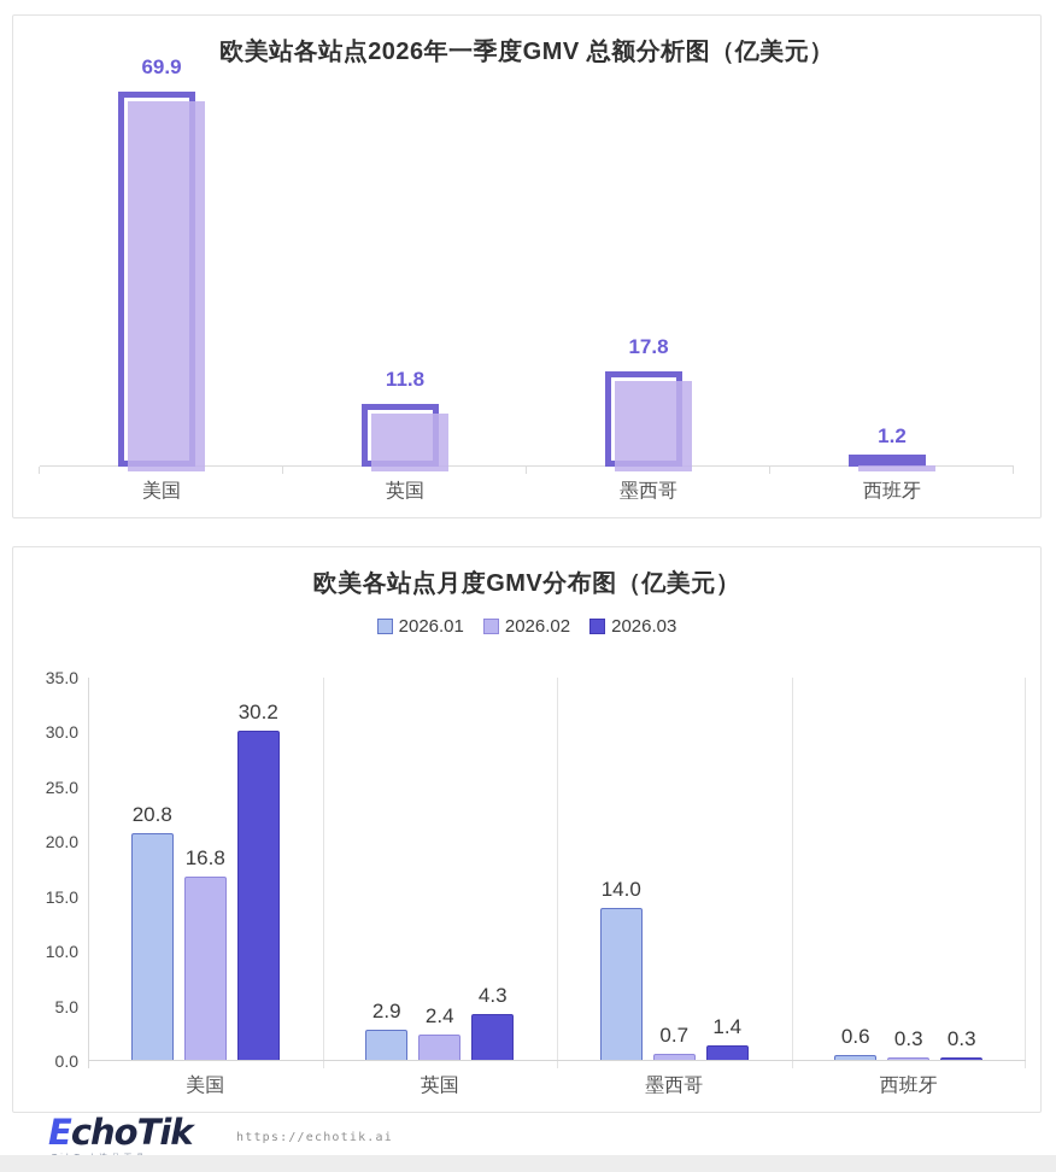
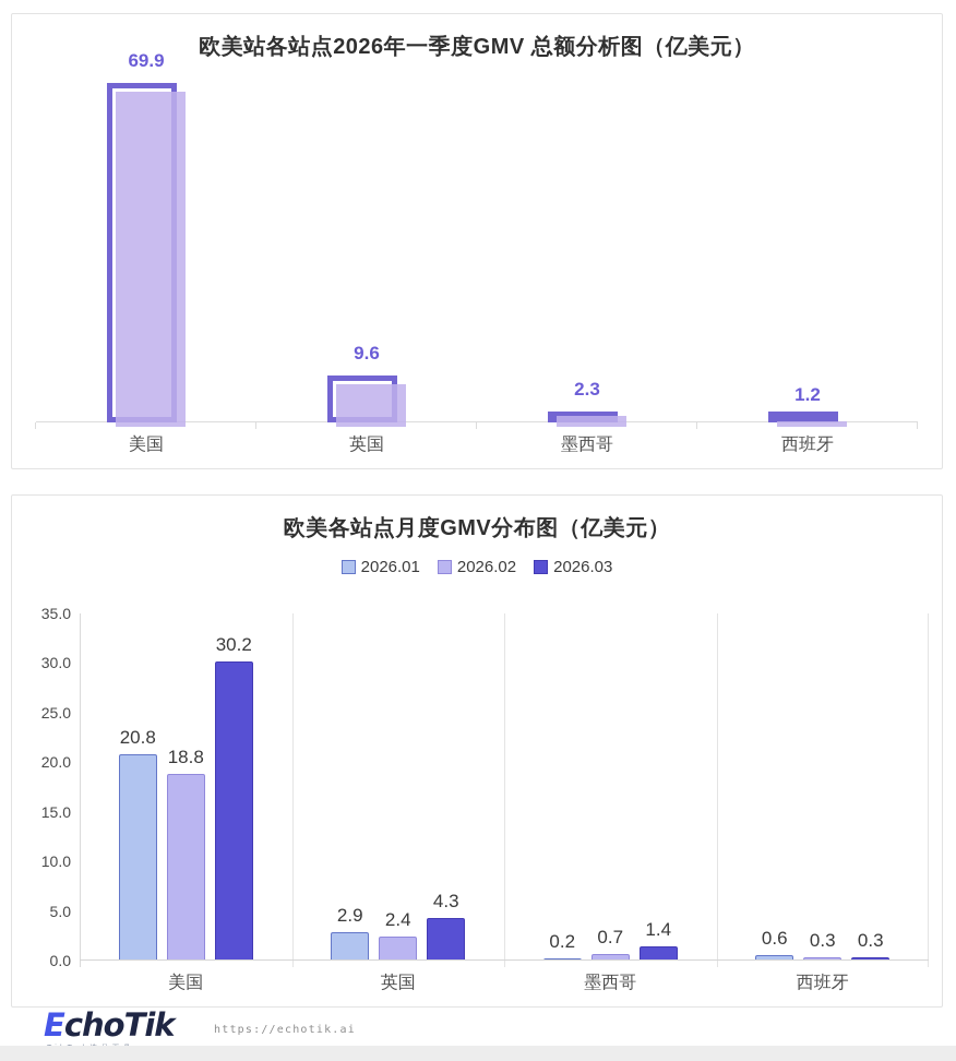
欧美站各站点2026年一季度GMV 总额分析图（亿美元）/英国: 11.8 -> 9.6
欧美站各站点2026年一季度GMV 总额分析图（亿美元）/墨西哥: 17.8 -> 2.3
欧美各站点月度GMV分布图（亿美元）/2026.02/美国: 16.8 -> 18.8
欧美各站点月度GMV分布图（亿美元）/2026.01/墨西哥: 14.0 -> 0.2
